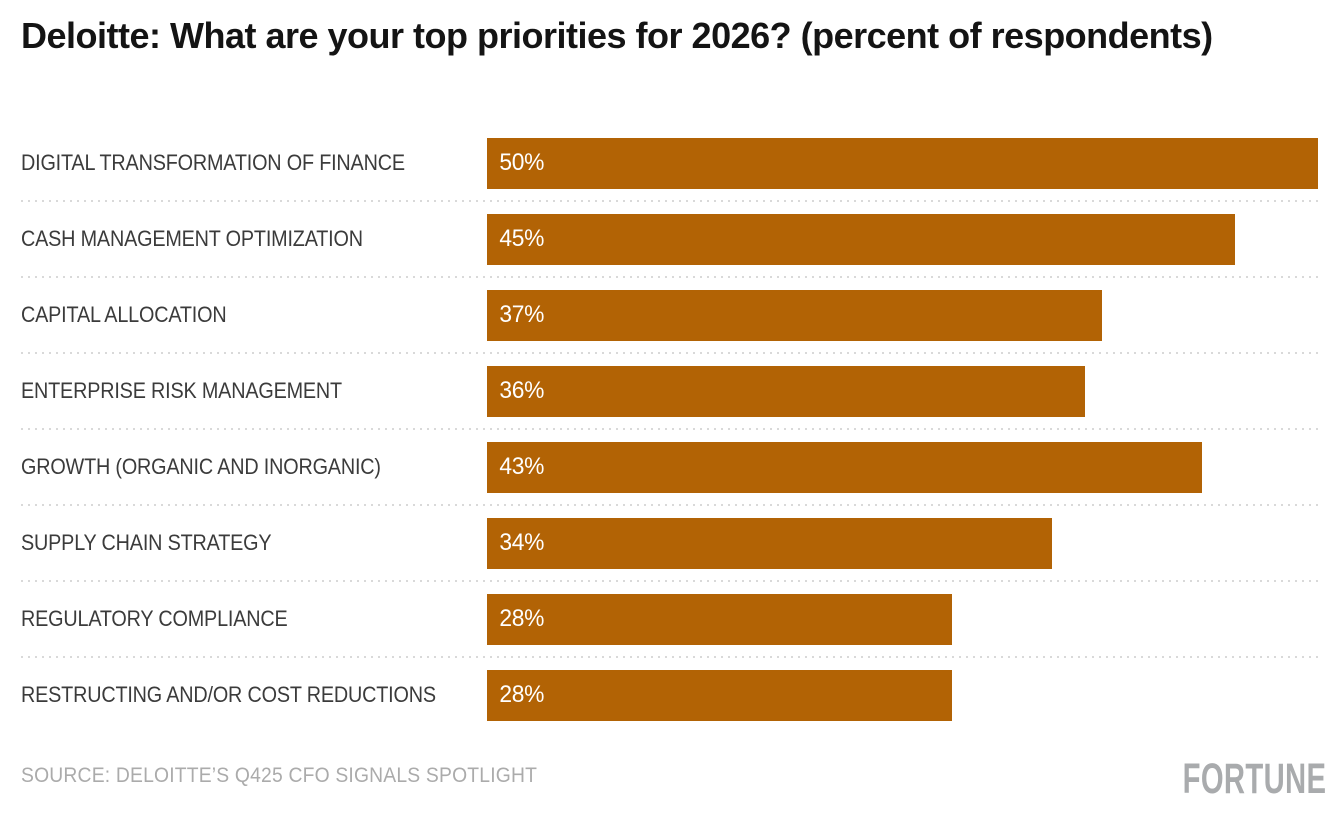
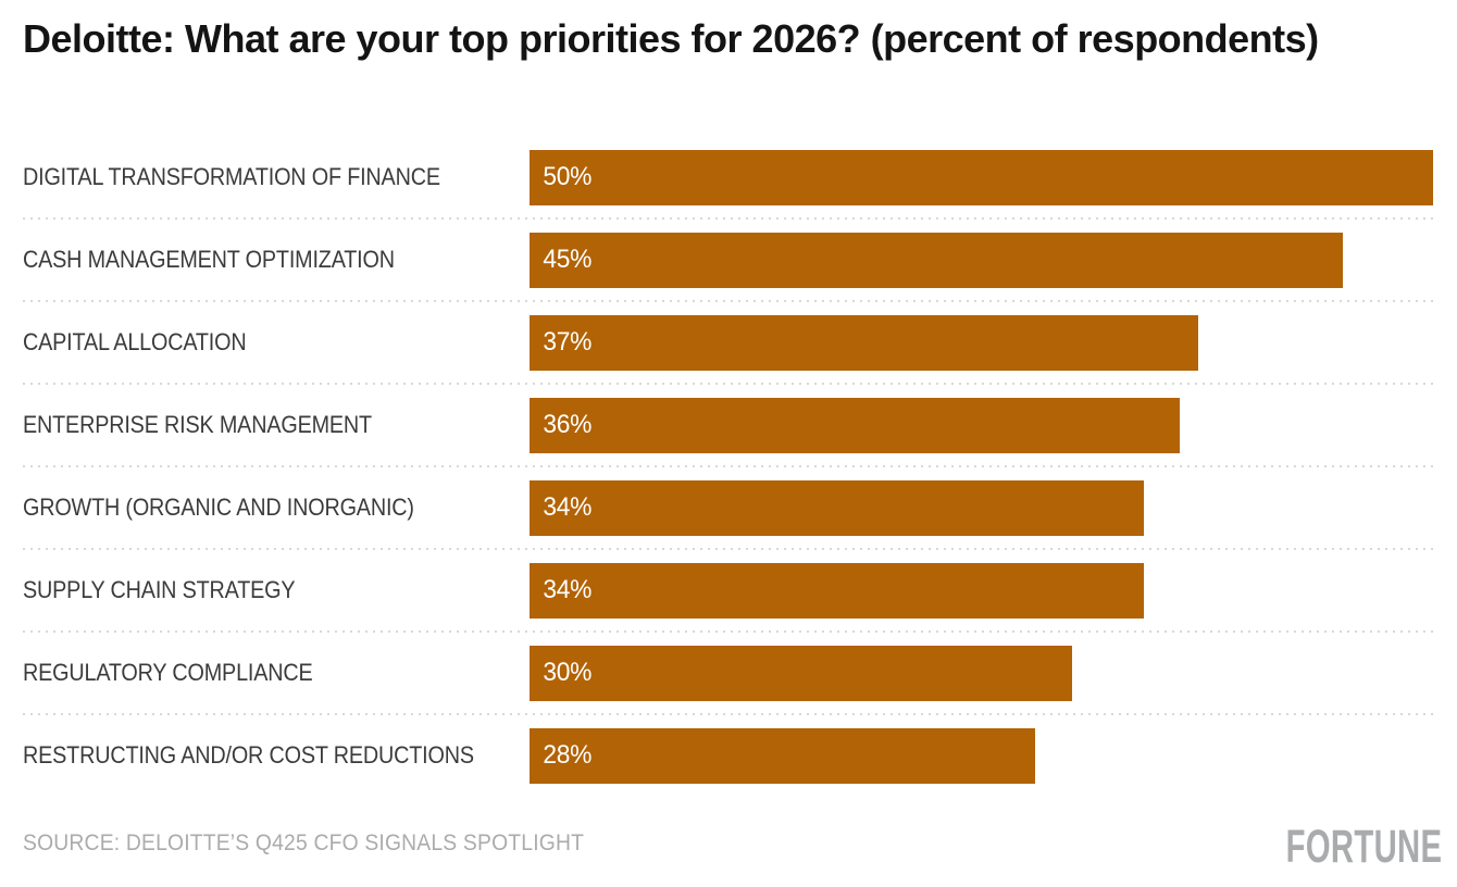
GROWTH (ORGANIC AND INORGANIC): 43% -> 34%
REGULATORY COMPLIANCE: 28% -> 30%
